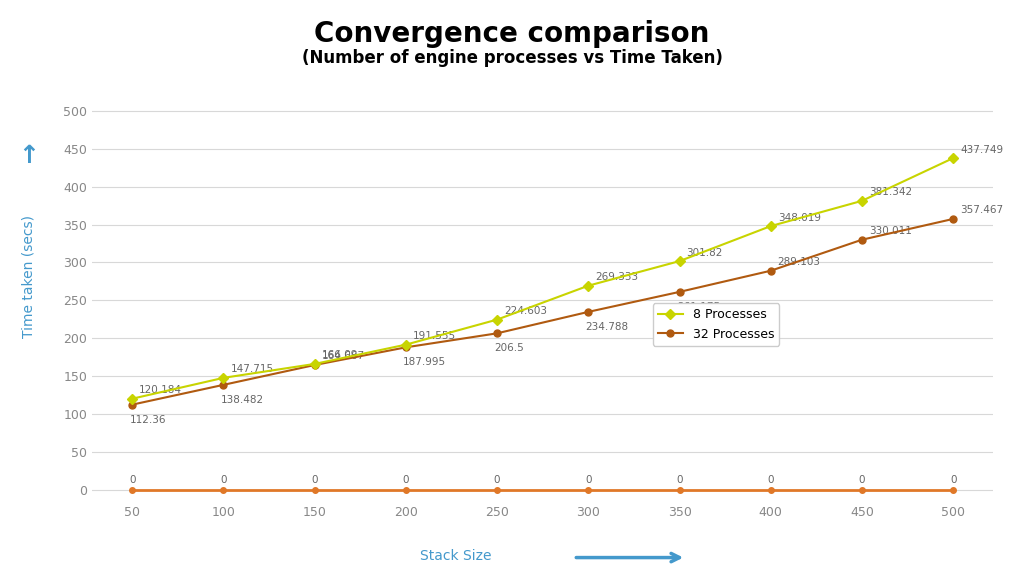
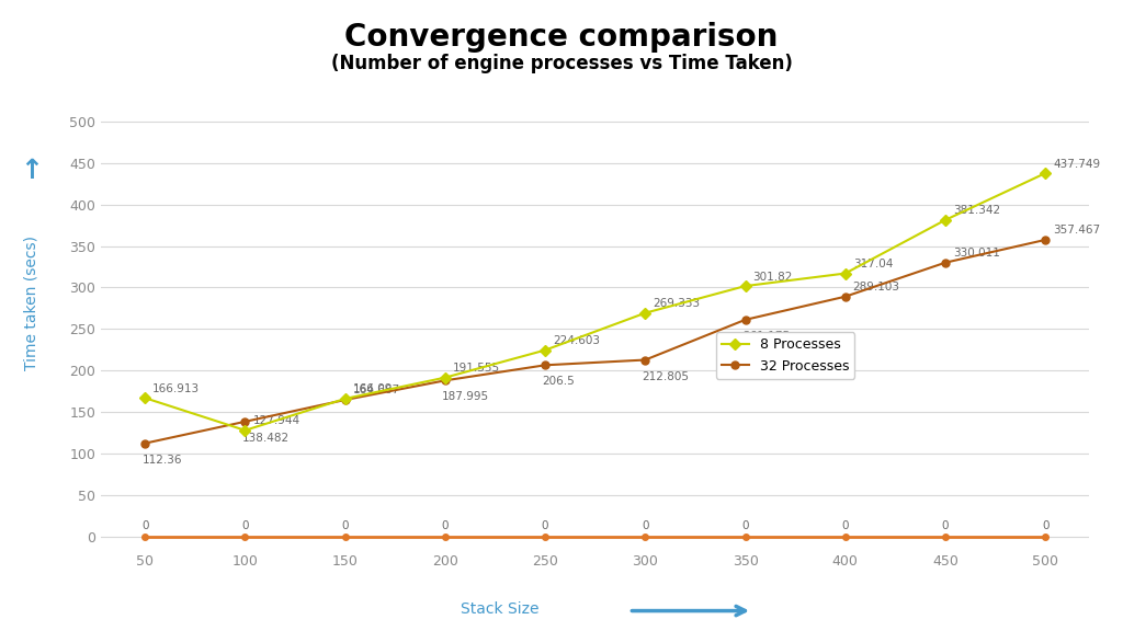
8 Processes/50: 120.184 -> 166.913
8 Processes/100: 147.715 -> 127.944
32 Processes/300: 234.788 -> 212.805
8 Processes/400: 348.019 -> 317.04
